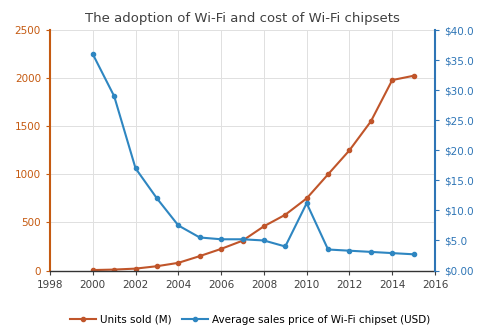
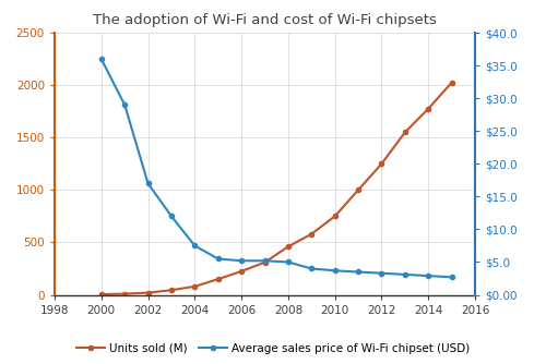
Average sales price of Wi-Fi chipset (USD)/2010: $11.2 -> $3.7
Units sold (M)/2014: 1980 -> 1780
